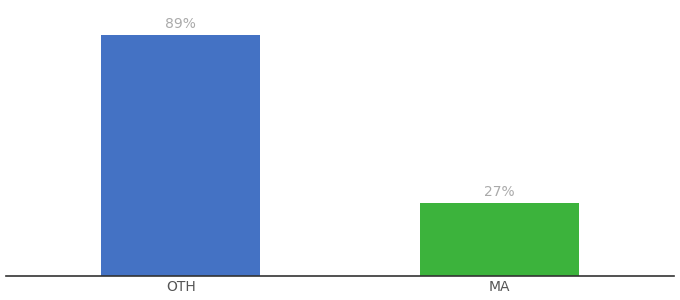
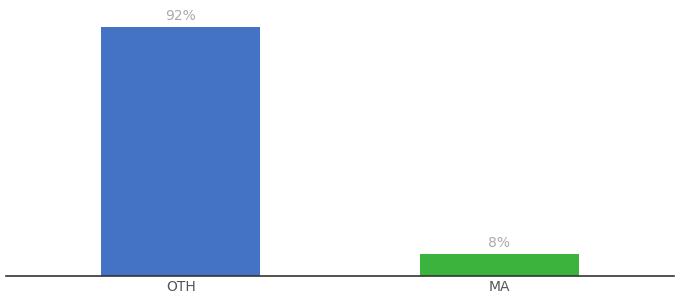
OTH: 89% -> 92%
MA: 27% -> 8%
